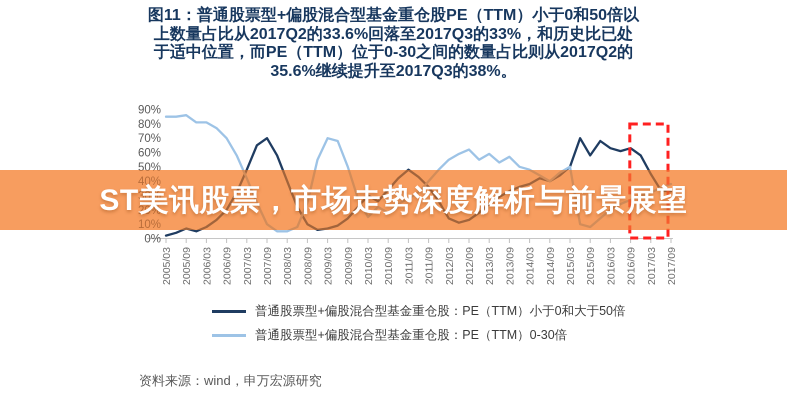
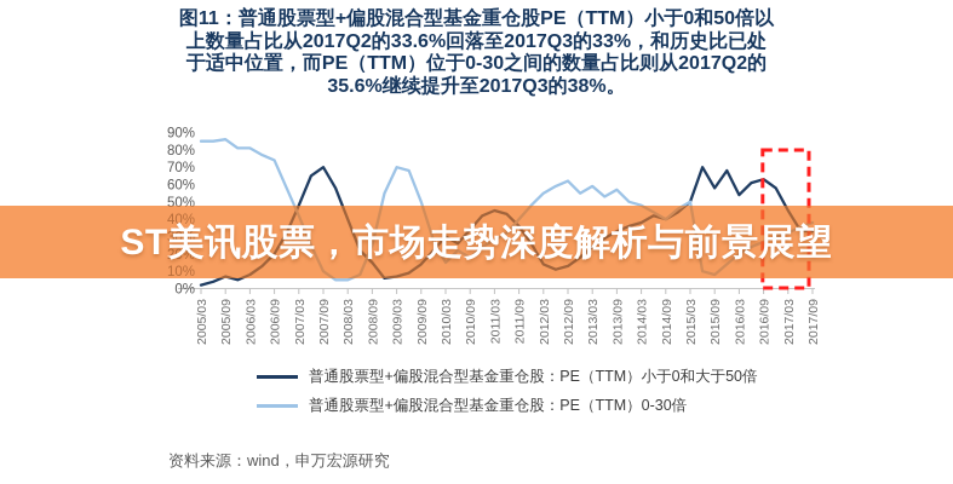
普通股票型+偏股混合型基金重仓股：PE（TTM）0-30倍/2006/09: 70% -> 74%
普通股票型+偏股混合型基金重仓股：PE（TTM）小于0和大于50倍/2008/09: 10% -> 15%
普通股票型+偏股混合型基金重仓股：PE（TTM）小于0和大于50倍/2011/03: 48% -> 45%
普通股票型+偏股混合型基金重仓股：PE（TTM）小于0和大于50倍/2016/03: 63% -> 54%
